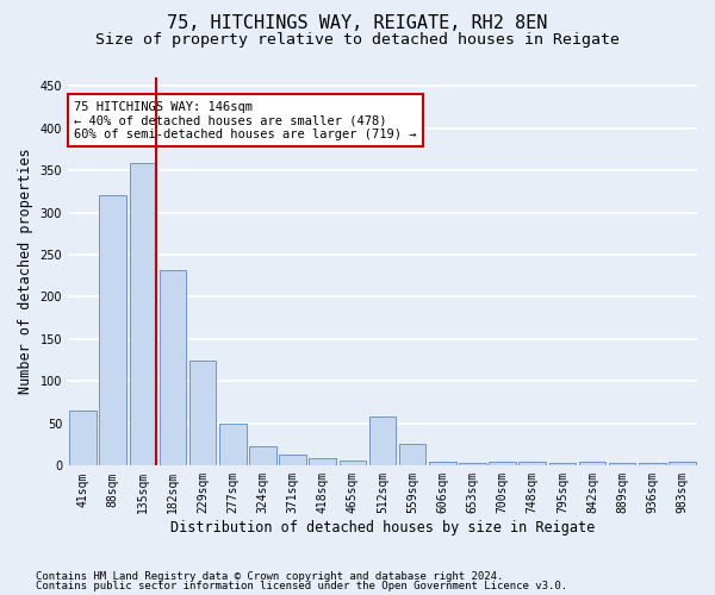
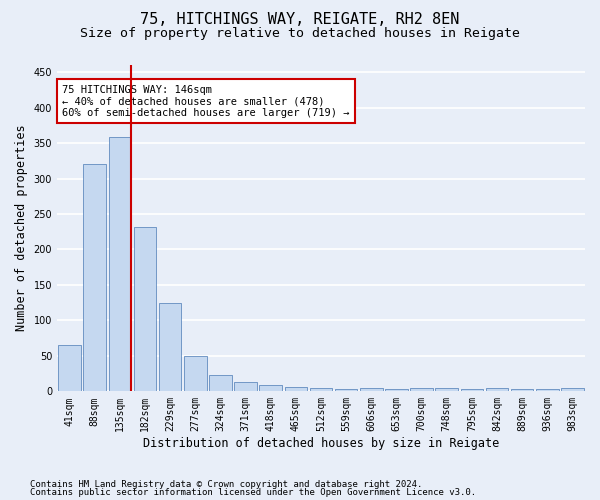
512sqm: 58 -> 4
559sqm: 26 -> 3
